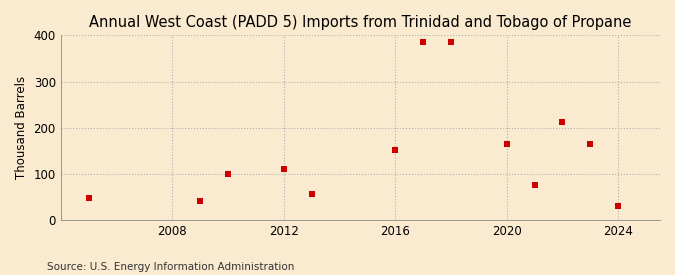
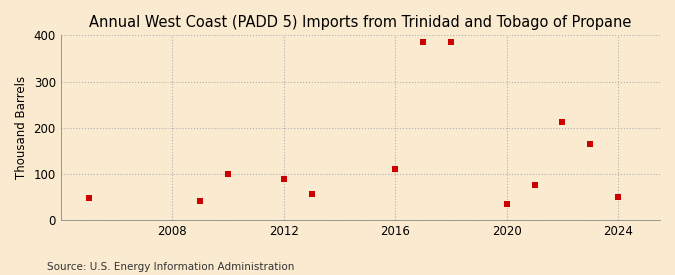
2012: 110 -> 90
2016: 152 -> 110
2020: 165 -> 35
2024: 30 -> 50
